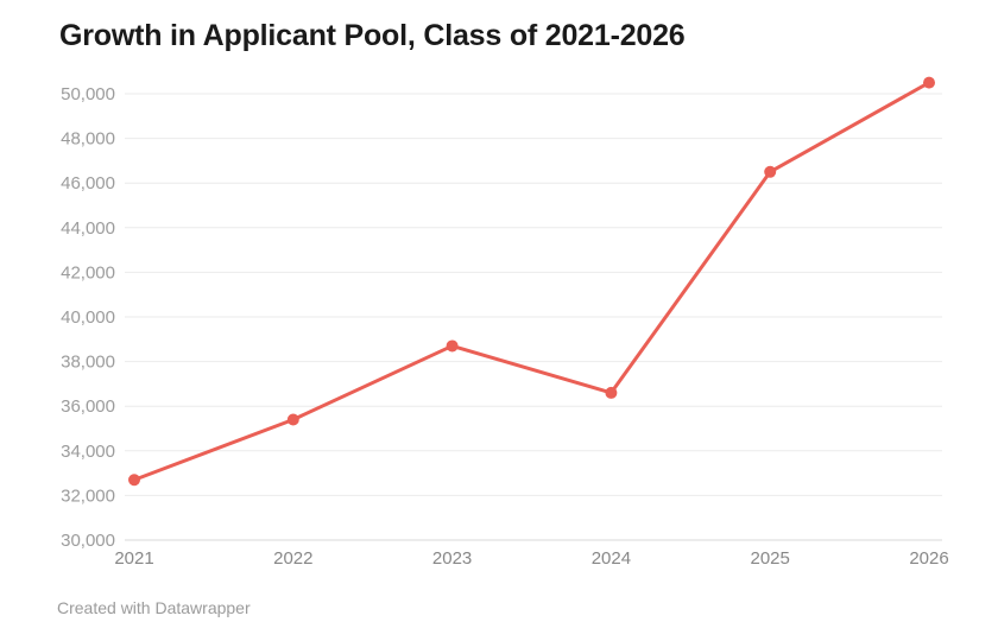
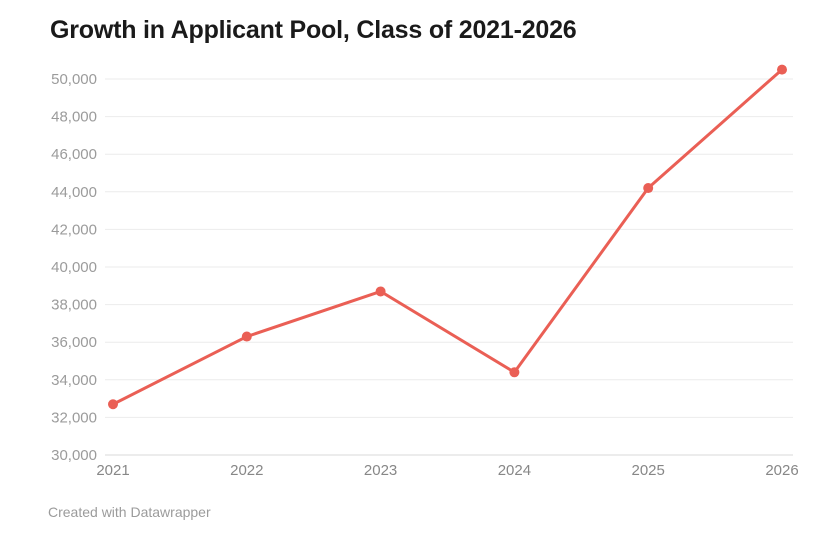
2022: 35400 -> 36300
2024: 36600 -> 34400
2025: 46500 -> 44200
